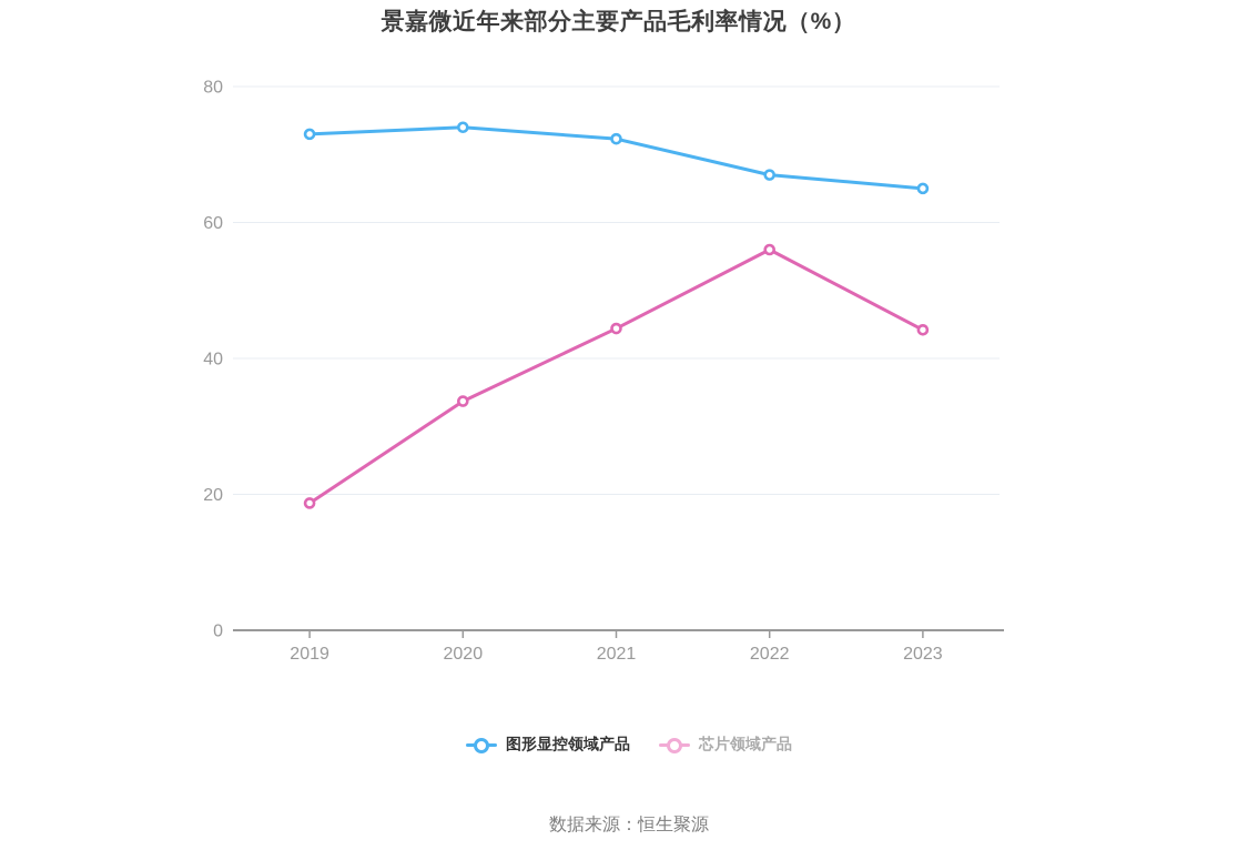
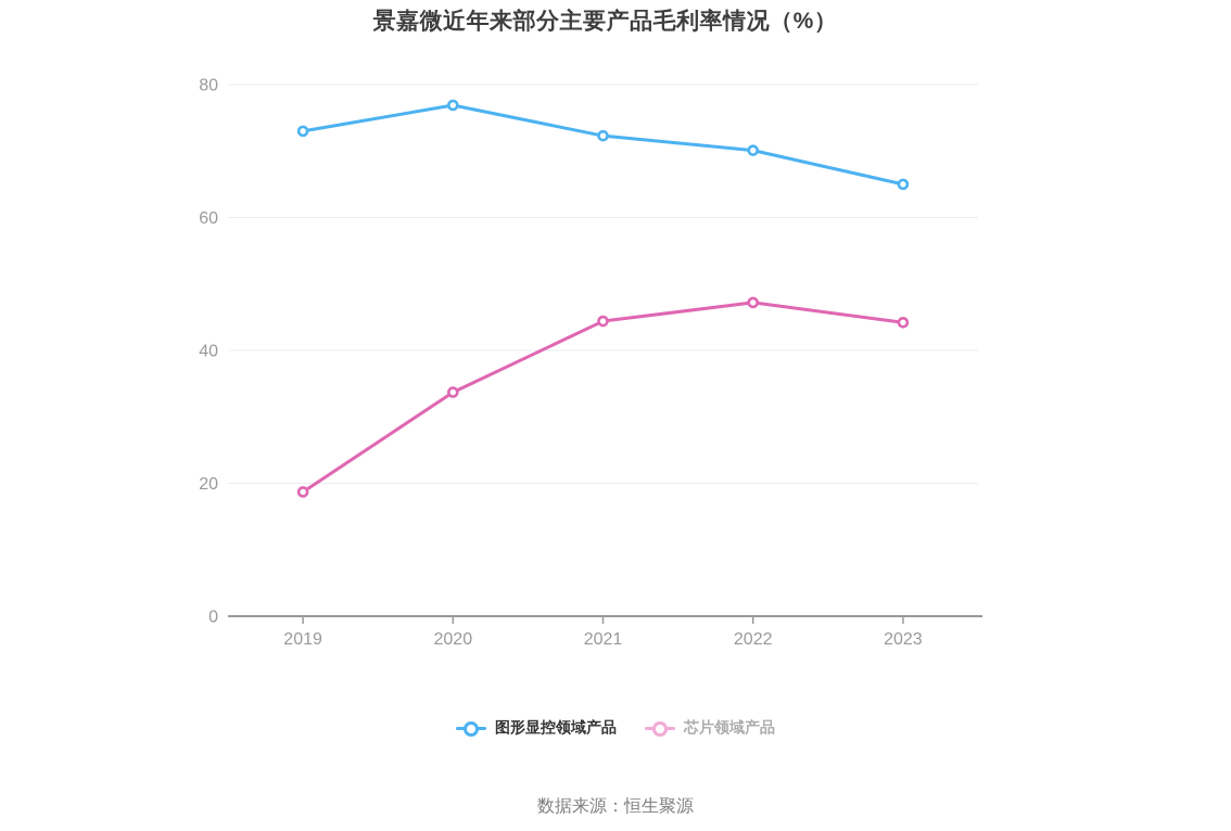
图形显控领域产品/2020: 74 -> 77
图形显控领域产品/2022: 67 -> 70
芯片领域产品/2022: 56 -> 47
